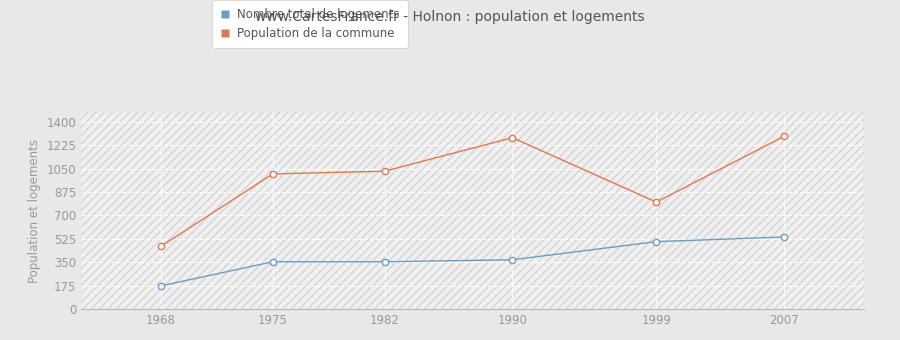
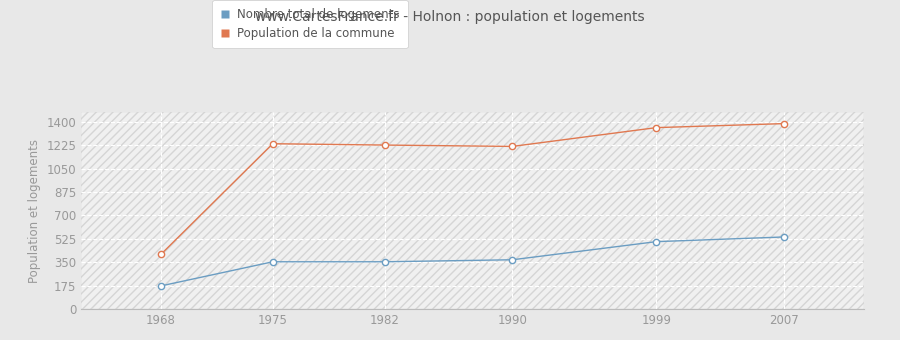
Population de la commune/1968: 470 -> 410
Population de la commune/1975: 1010 -> 1240
Population de la commune/1982: 1030 -> 1220
Population de la commune/1990: 1280 -> 1220
Population de la commune/1999: 800 -> 1360
Population de la commune/2007: 1290 -> 1380
